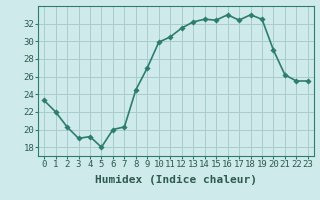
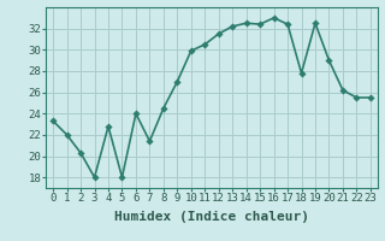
3: 19.0 -> 18.0
4: 19.2 -> 22.8
6: 20.0 -> 24.0
7: 20.3 -> 21.4
18: 33.0 -> 27.8
